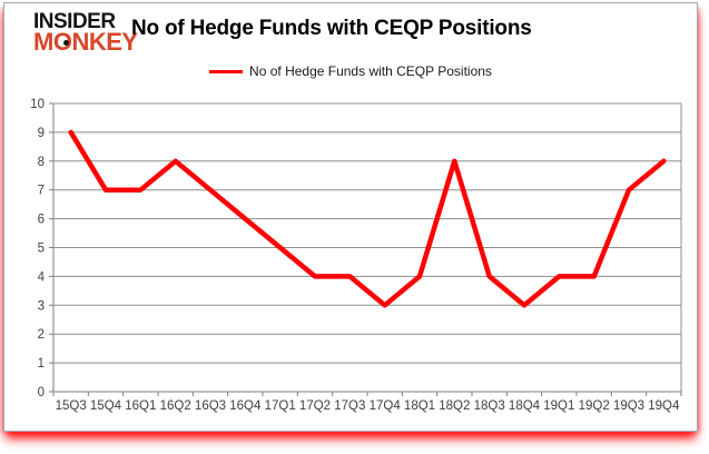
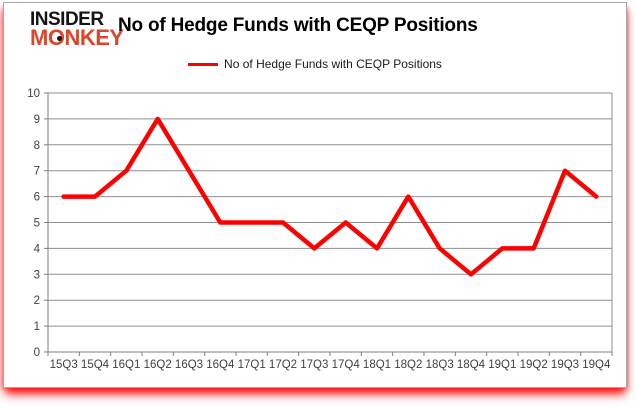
15Q3: 9 -> 6
15Q4: 7 -> 6
16Q2: 8 -> 9
16Q4: 6 -> 5
17Q2: 4 -> 5
17Q4: 3 -> 5
18Q2: 8 -> 6
19Q4: 8 -> 6
